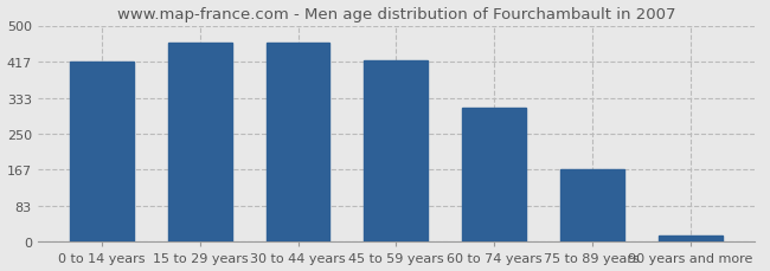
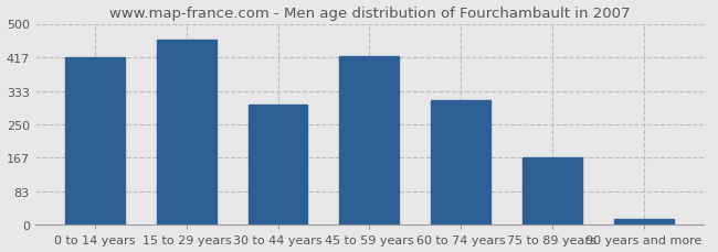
30 to 44 years: 460 -> 300
